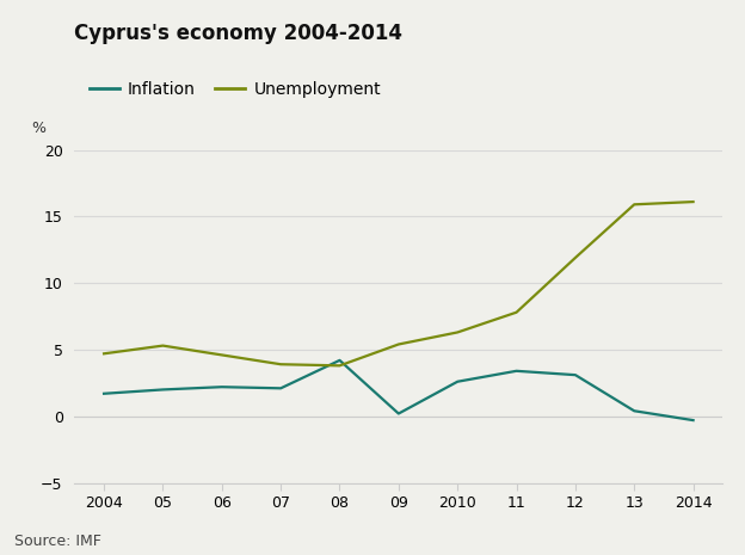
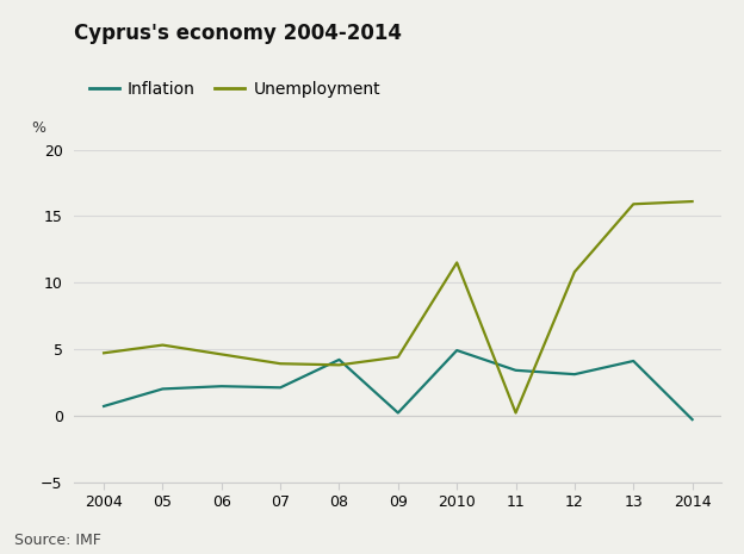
Inflation/2004: 1.7 -> 0.7
Unemployment/09: 5.4 -> 4.4
Inflation/2010: 2.6 -> 4.9
Unemployment/2010: 6.3 -> 11.5
Unemployment/11: 7.8 -> 0.2
Unemployment/12: 11.9 -> 10.8
Inflation/13: 0.4 -> 4.1
